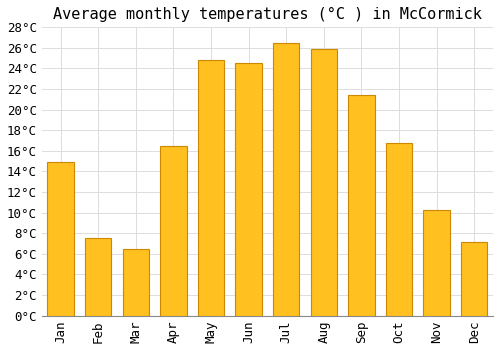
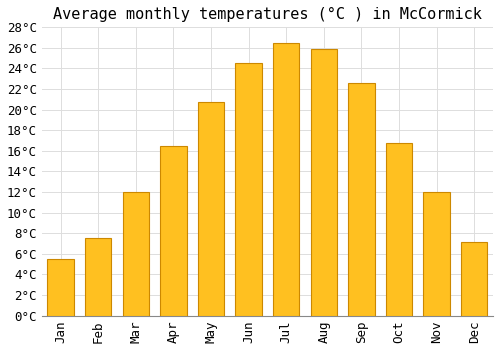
Jan: 14.9°C -> 5.5°C
Mar: 6.5°C -> 12.0°C
May: 24.8°C -> 20.7°C
Sep: 21.4°C -> 22.6°C
Nov: 10.3°C -> 12.0°C
